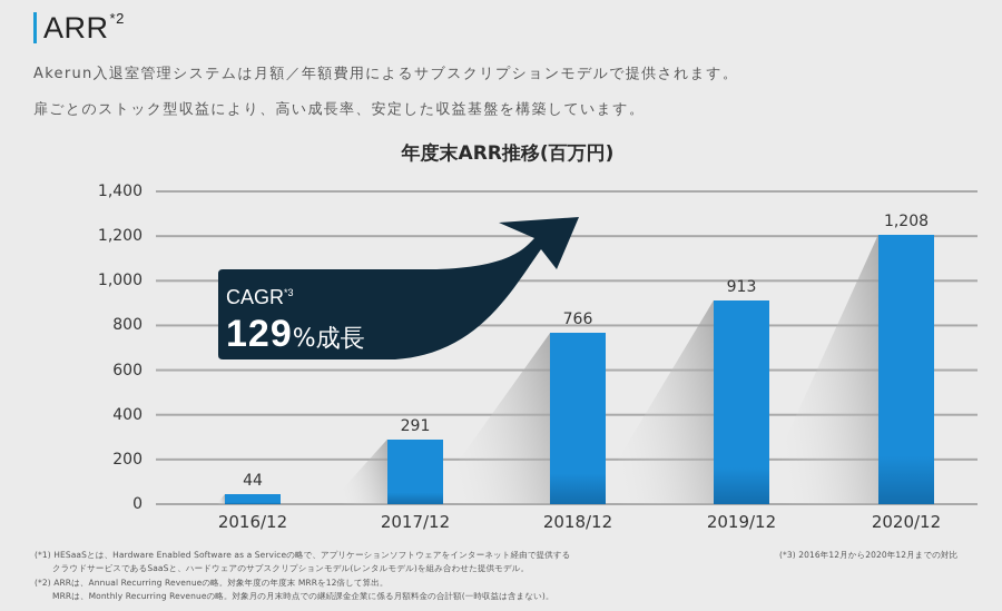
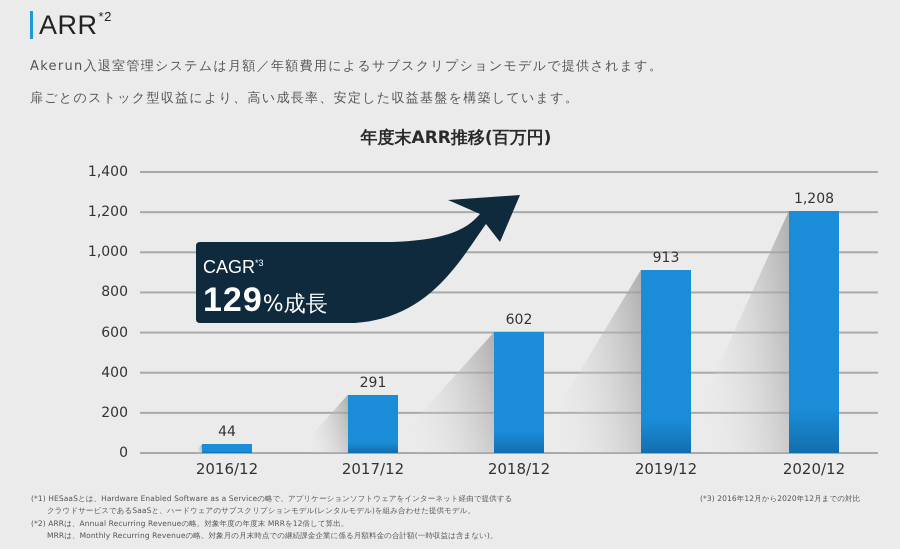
2018/12: 766 -> 602
